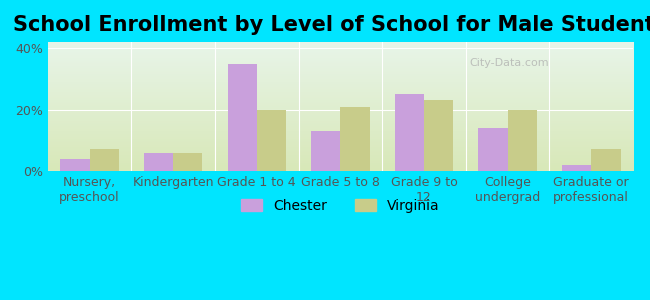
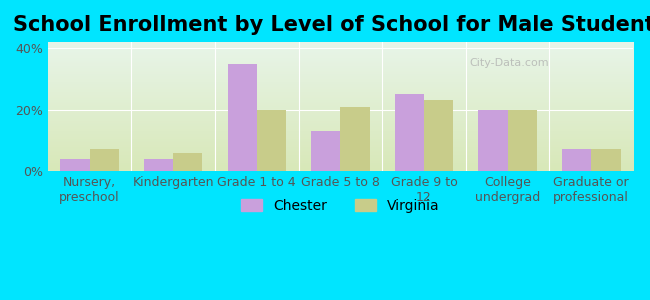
Chester/Kindergarten: 6% -> 4%
Chester/College undergrad: 14% -> 20%
Chester/Graduate or professional: 2% -> 7%
